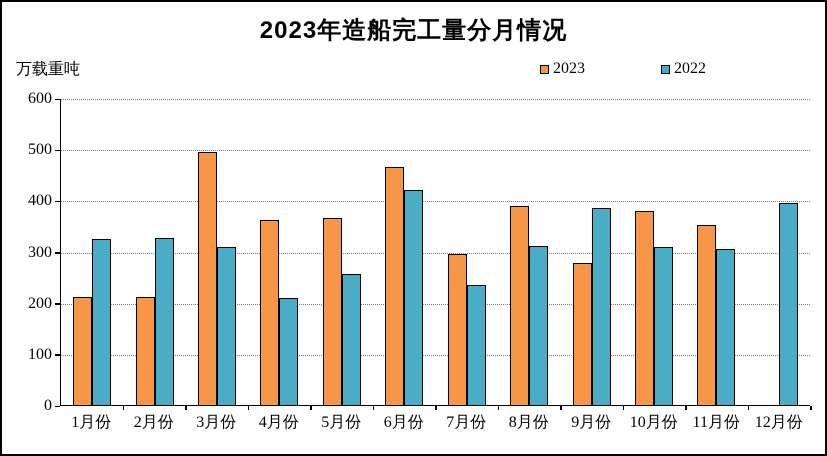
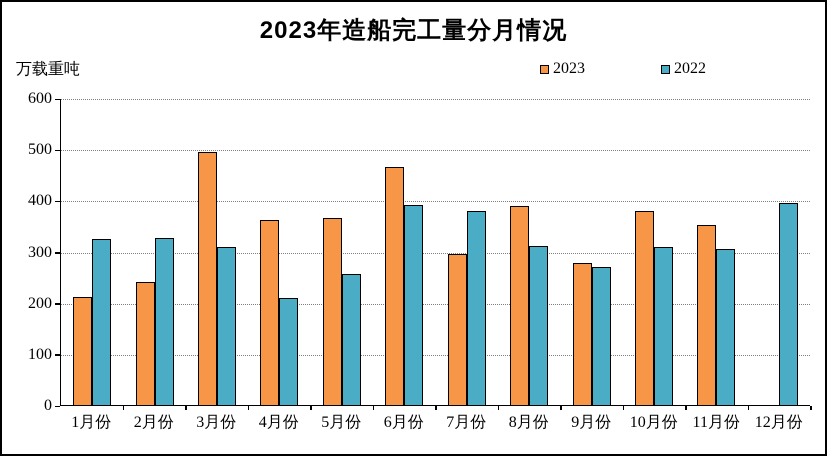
2023/2月份: 210 -> 240
2022/6月份: 420 -> 390
2022/7月份: 240 -> 380
2022/9月份: 380 -> 270
